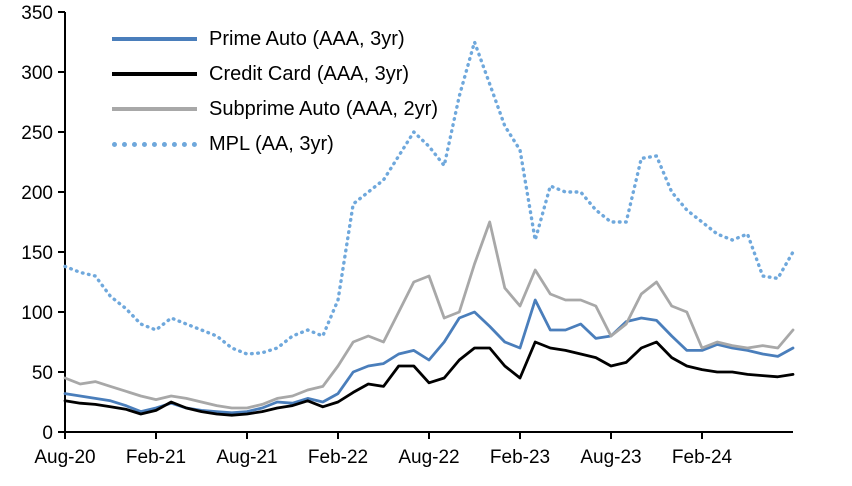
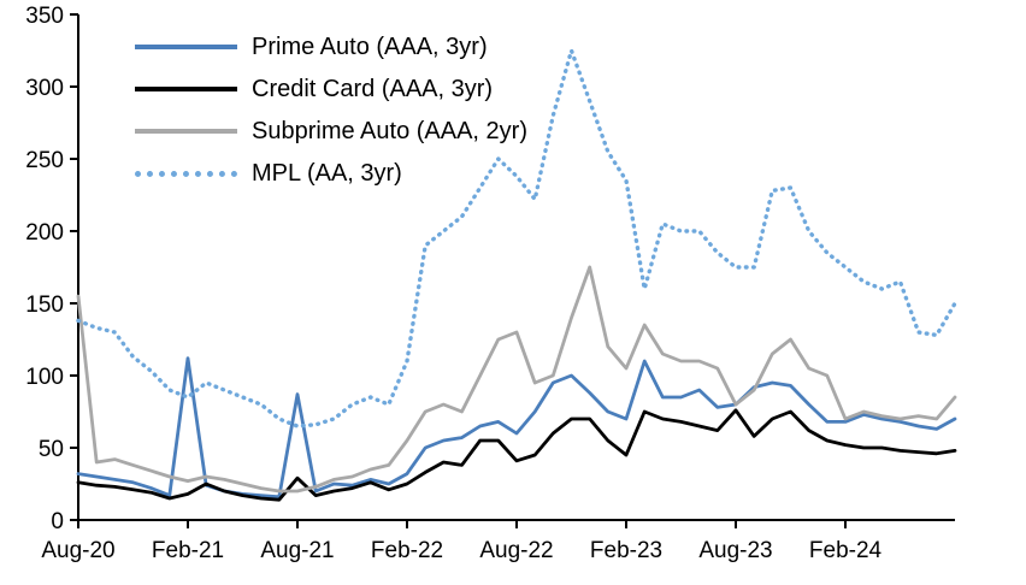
Subprime Auto (AAA, 2yr)/Aug-20: 45 -> 155
Prime Auto (AAA, 3yr)/Feb-21: 20 -> 112
Prime Auto (AAA, 3yr)/Aug-21: 17 -> 87
Credit Card (AAA, 3yr)/Aug-21: 15 -> 29
Credit Card (AAA, 3yr)/Aug-23: 55 -> 76
